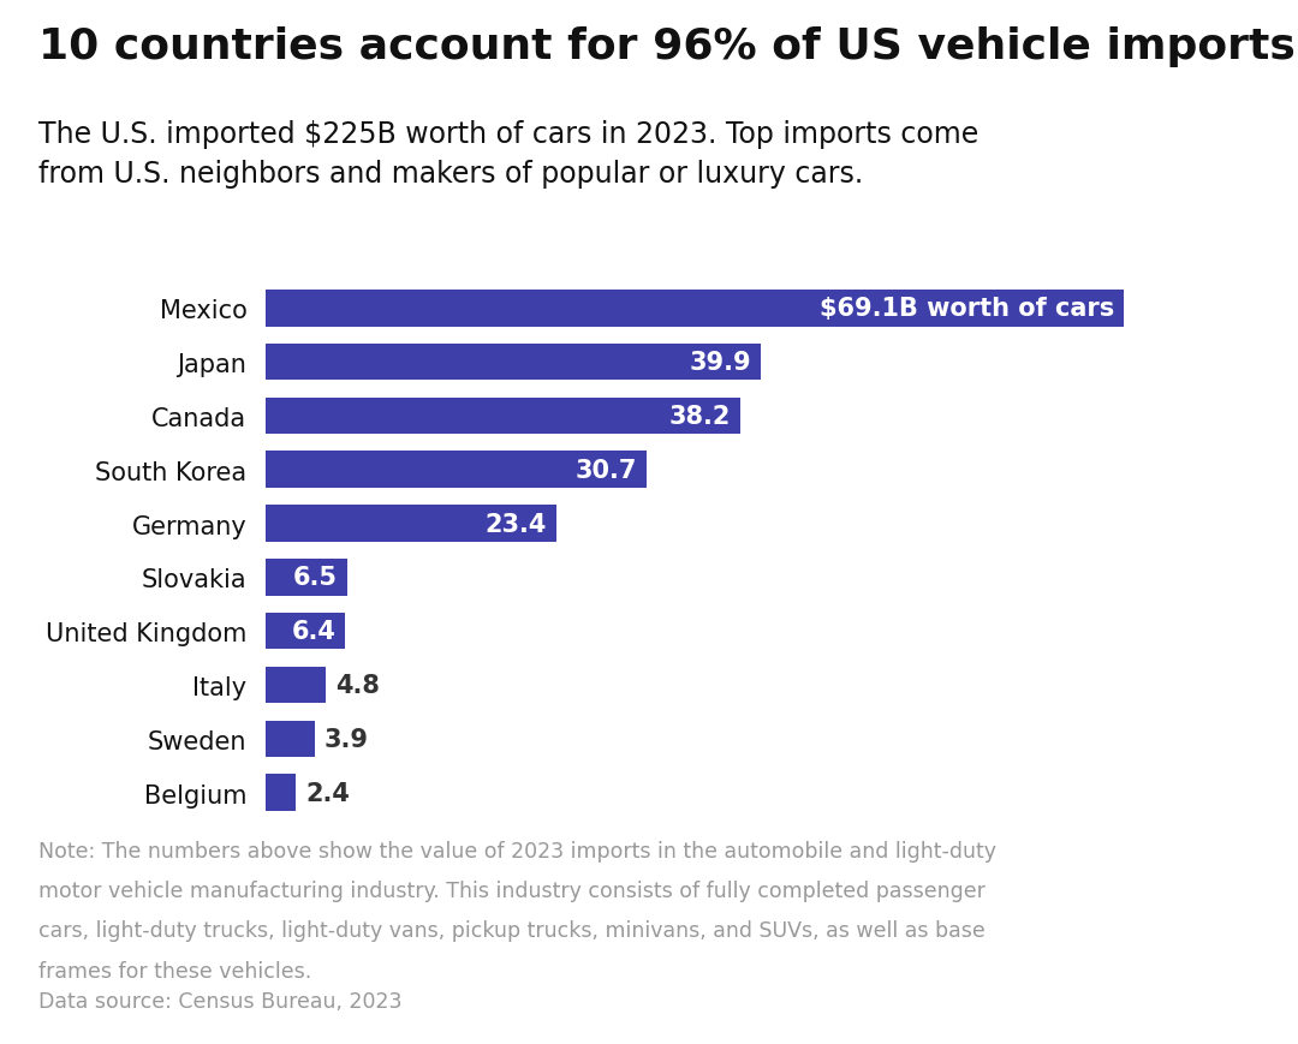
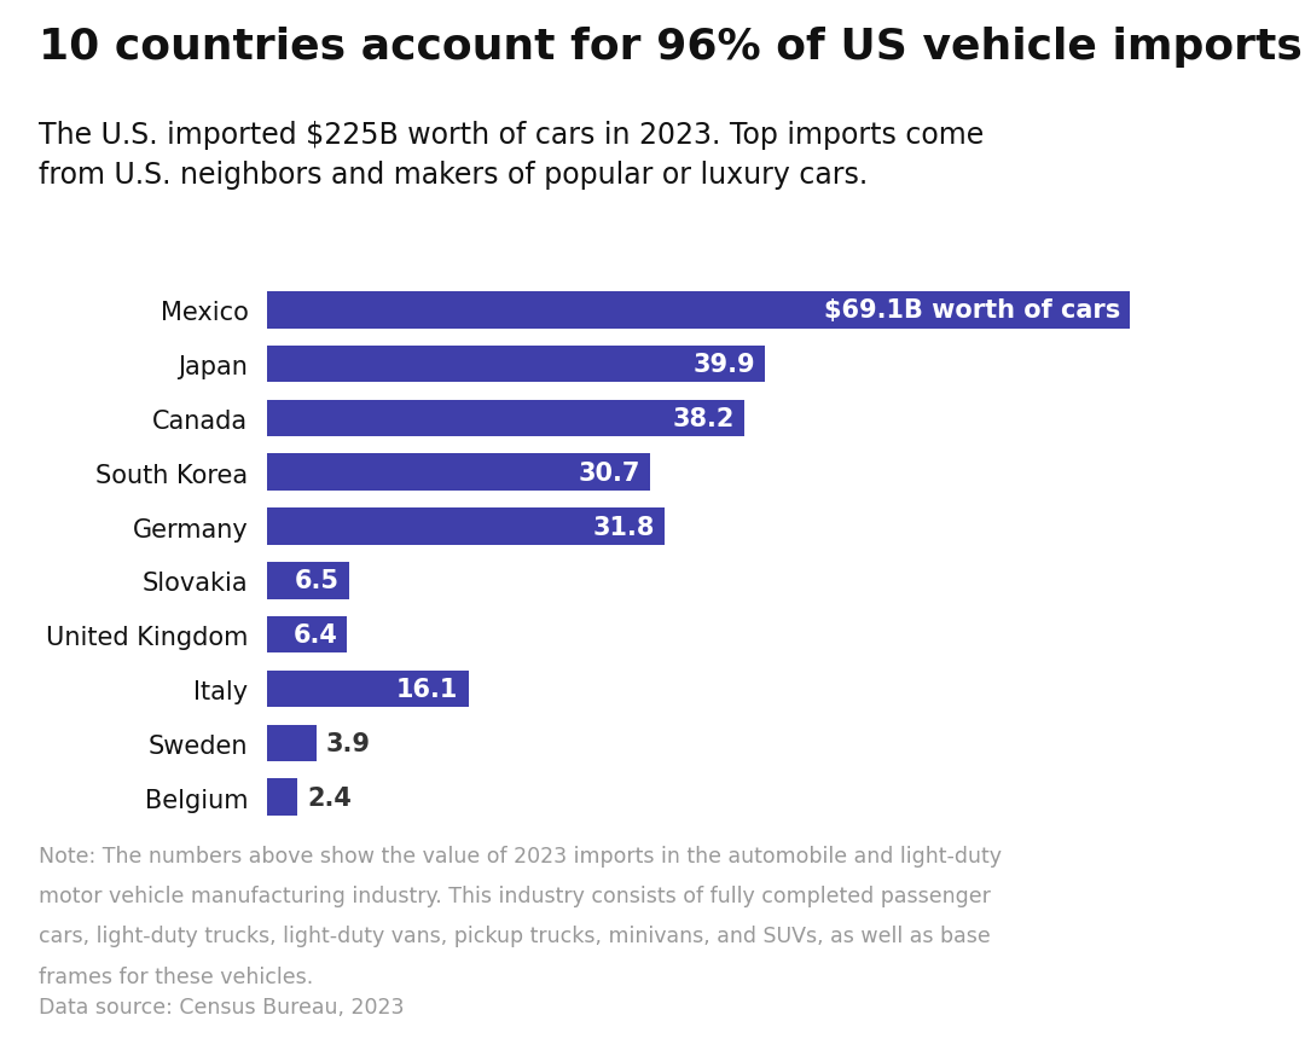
Germany: 23.4 -> 31.8
Italy: 4.8 -> 16.1
